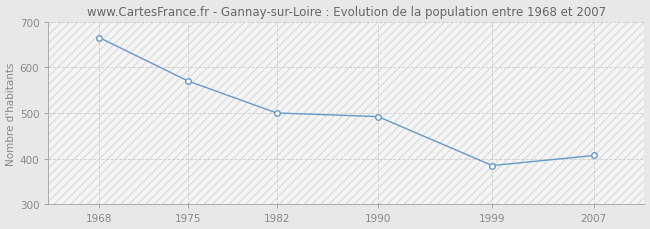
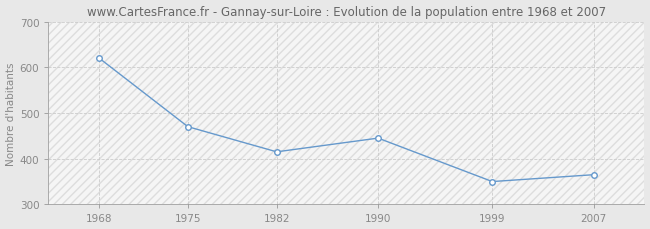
1968: 665 -> 620
1975: 570 -> 470
1982: 500 -> 415
1990: 492 -> 445
1999: 385 -> 350
2007: 407 -> 365
